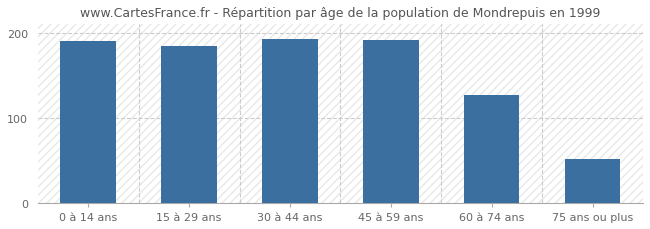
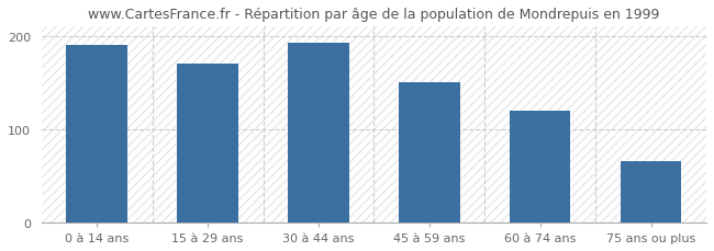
15 à 29 ans: 184 -> 170
45 à 59 ans: 191 -> 150
60 à 74 ans: 127 -> 120
75 ans ou plus: 52 -> 66
